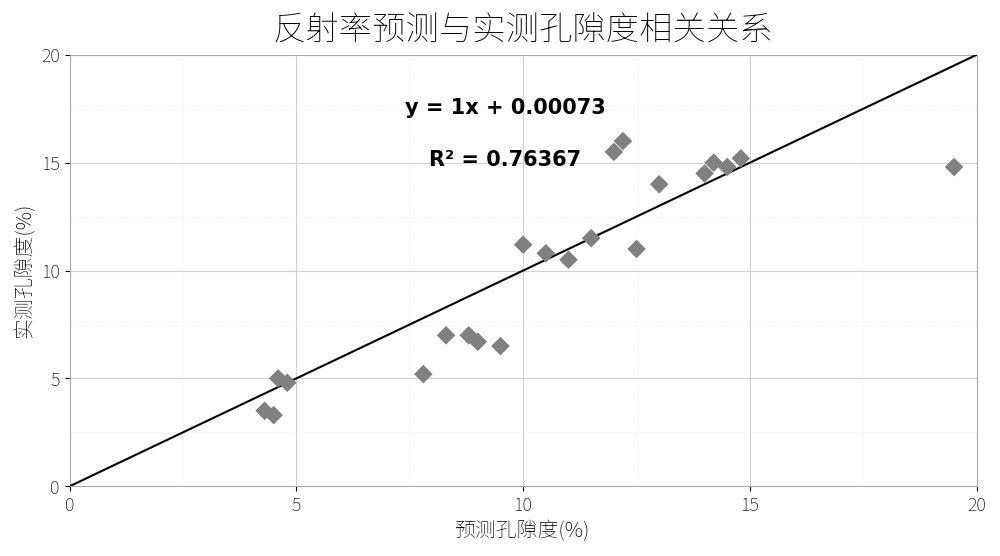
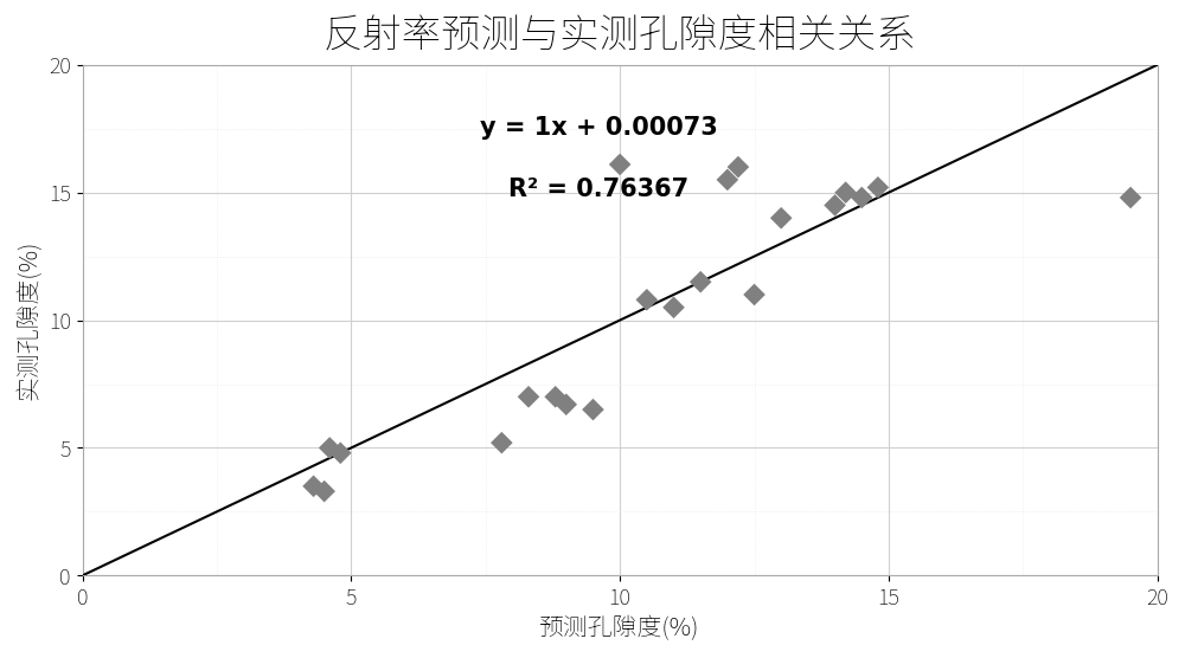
10: 11.2 -> 16.1
